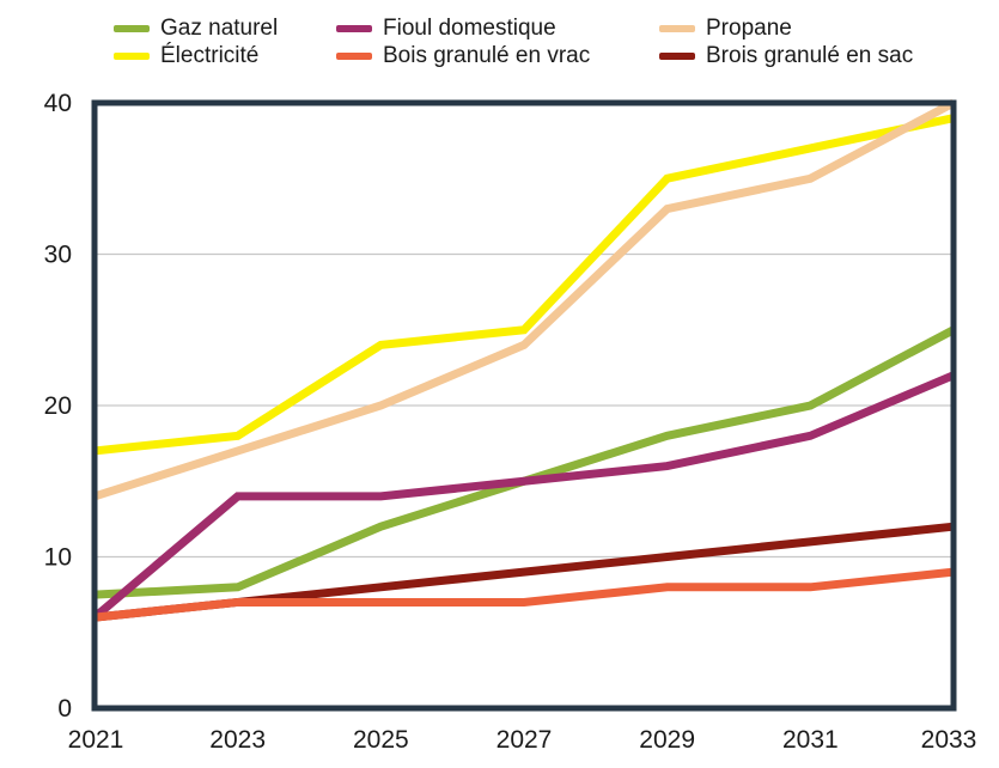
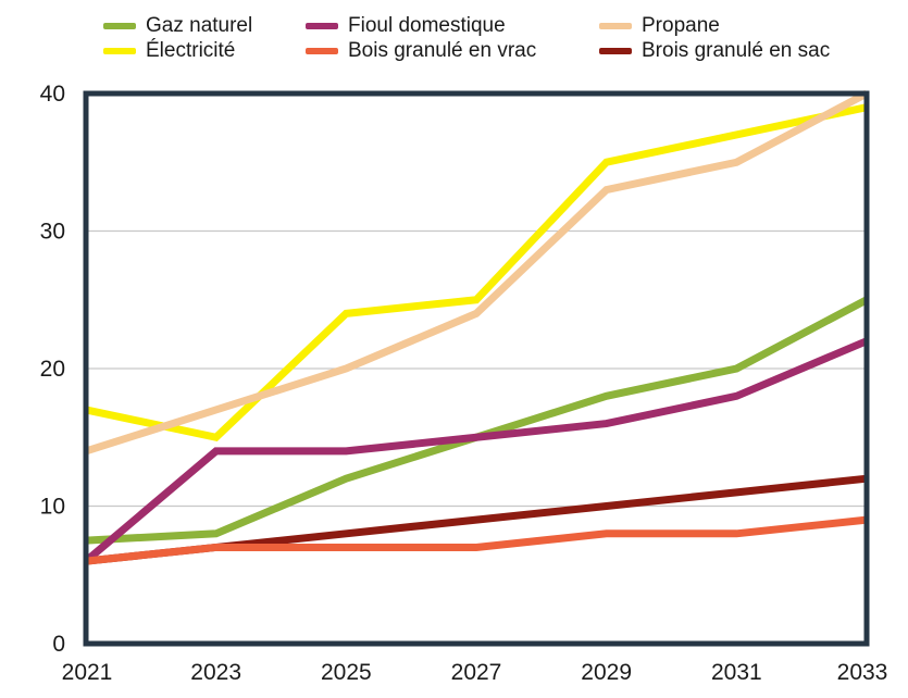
Électricité/2023: 18 -> 15
